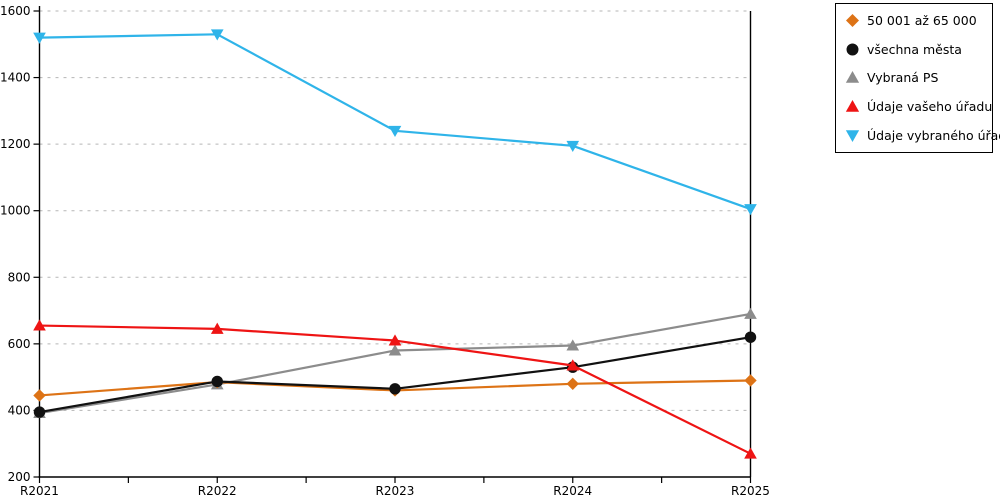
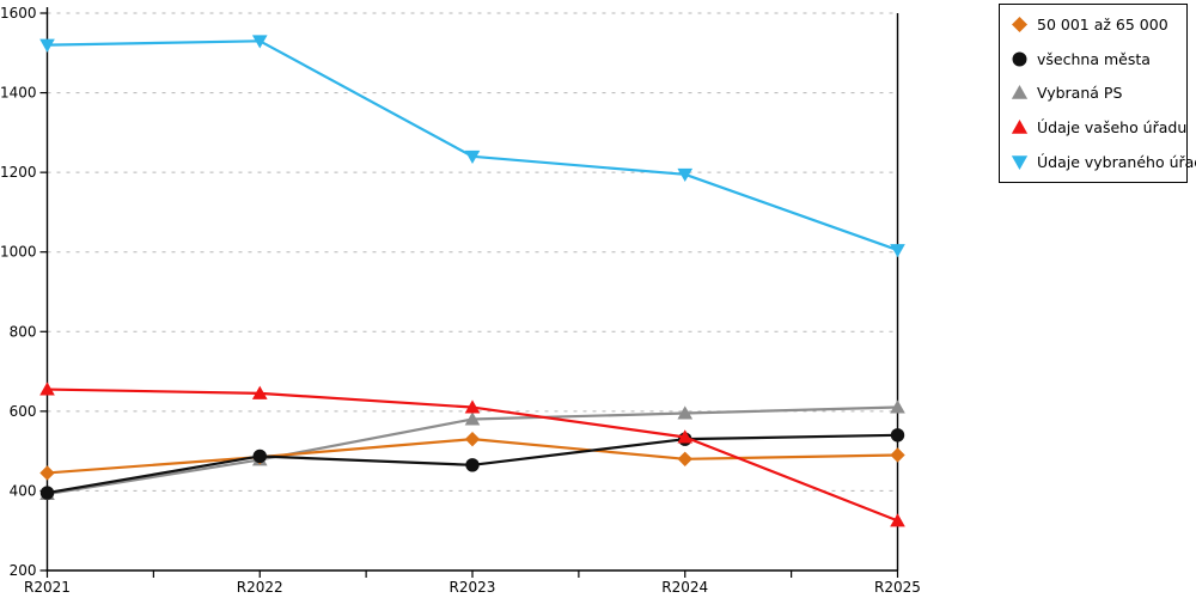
50 001 až 65 000/R2023: 460 -> 530
všechna města/R2025: 620 -> 540
Vybraná PS/R2025: 690 -> 610
Údaje vašeho úřadu/R2025: 270 -> 320
